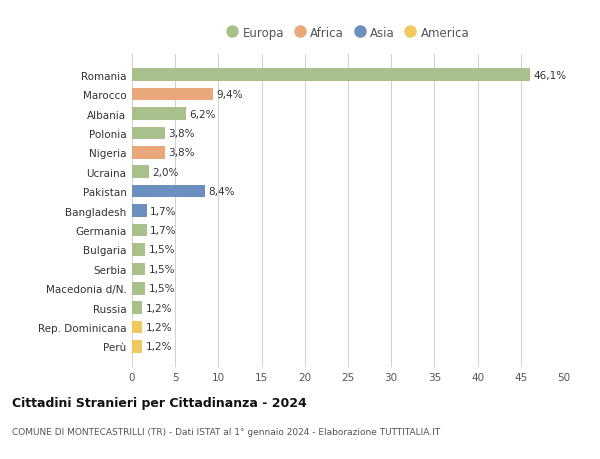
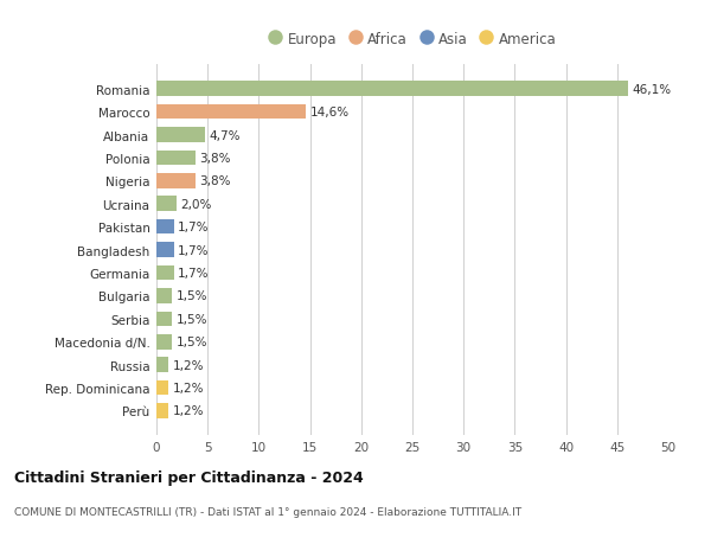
Marocco: 9,4% -> 14,6%
Albania: 6,2% -> 4,7%
Pakistan: 8,4% -> 1,7%
